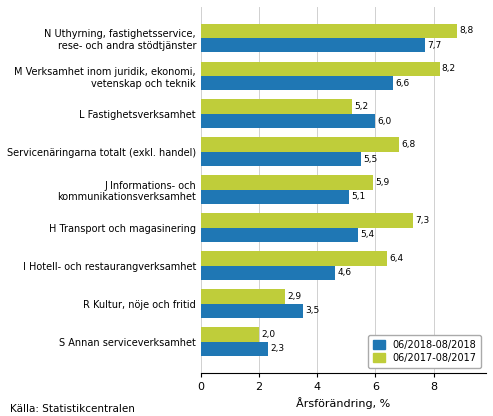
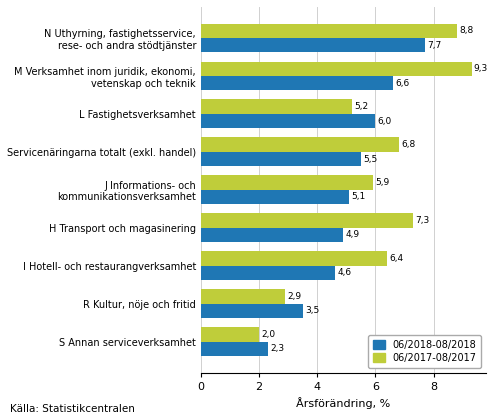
06/2017-08/2017/M Verksamhet inom juridik, ekonomi, vetenskap och teknik: 8,2 -> 9,3
06/2018-08/2018/H Transport och magasinering: 5,4 -> 4,9
